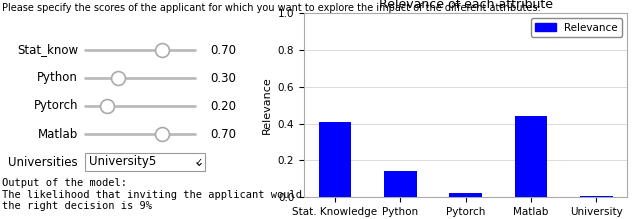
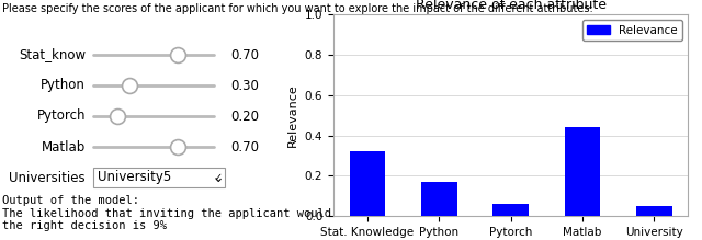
Stat. Knowledge: 0.41 -> 0.32
Python: 0.14 -> 0.17
Pytorch: 0.03 -> 0.06
University: 0.01 -> 0.05
